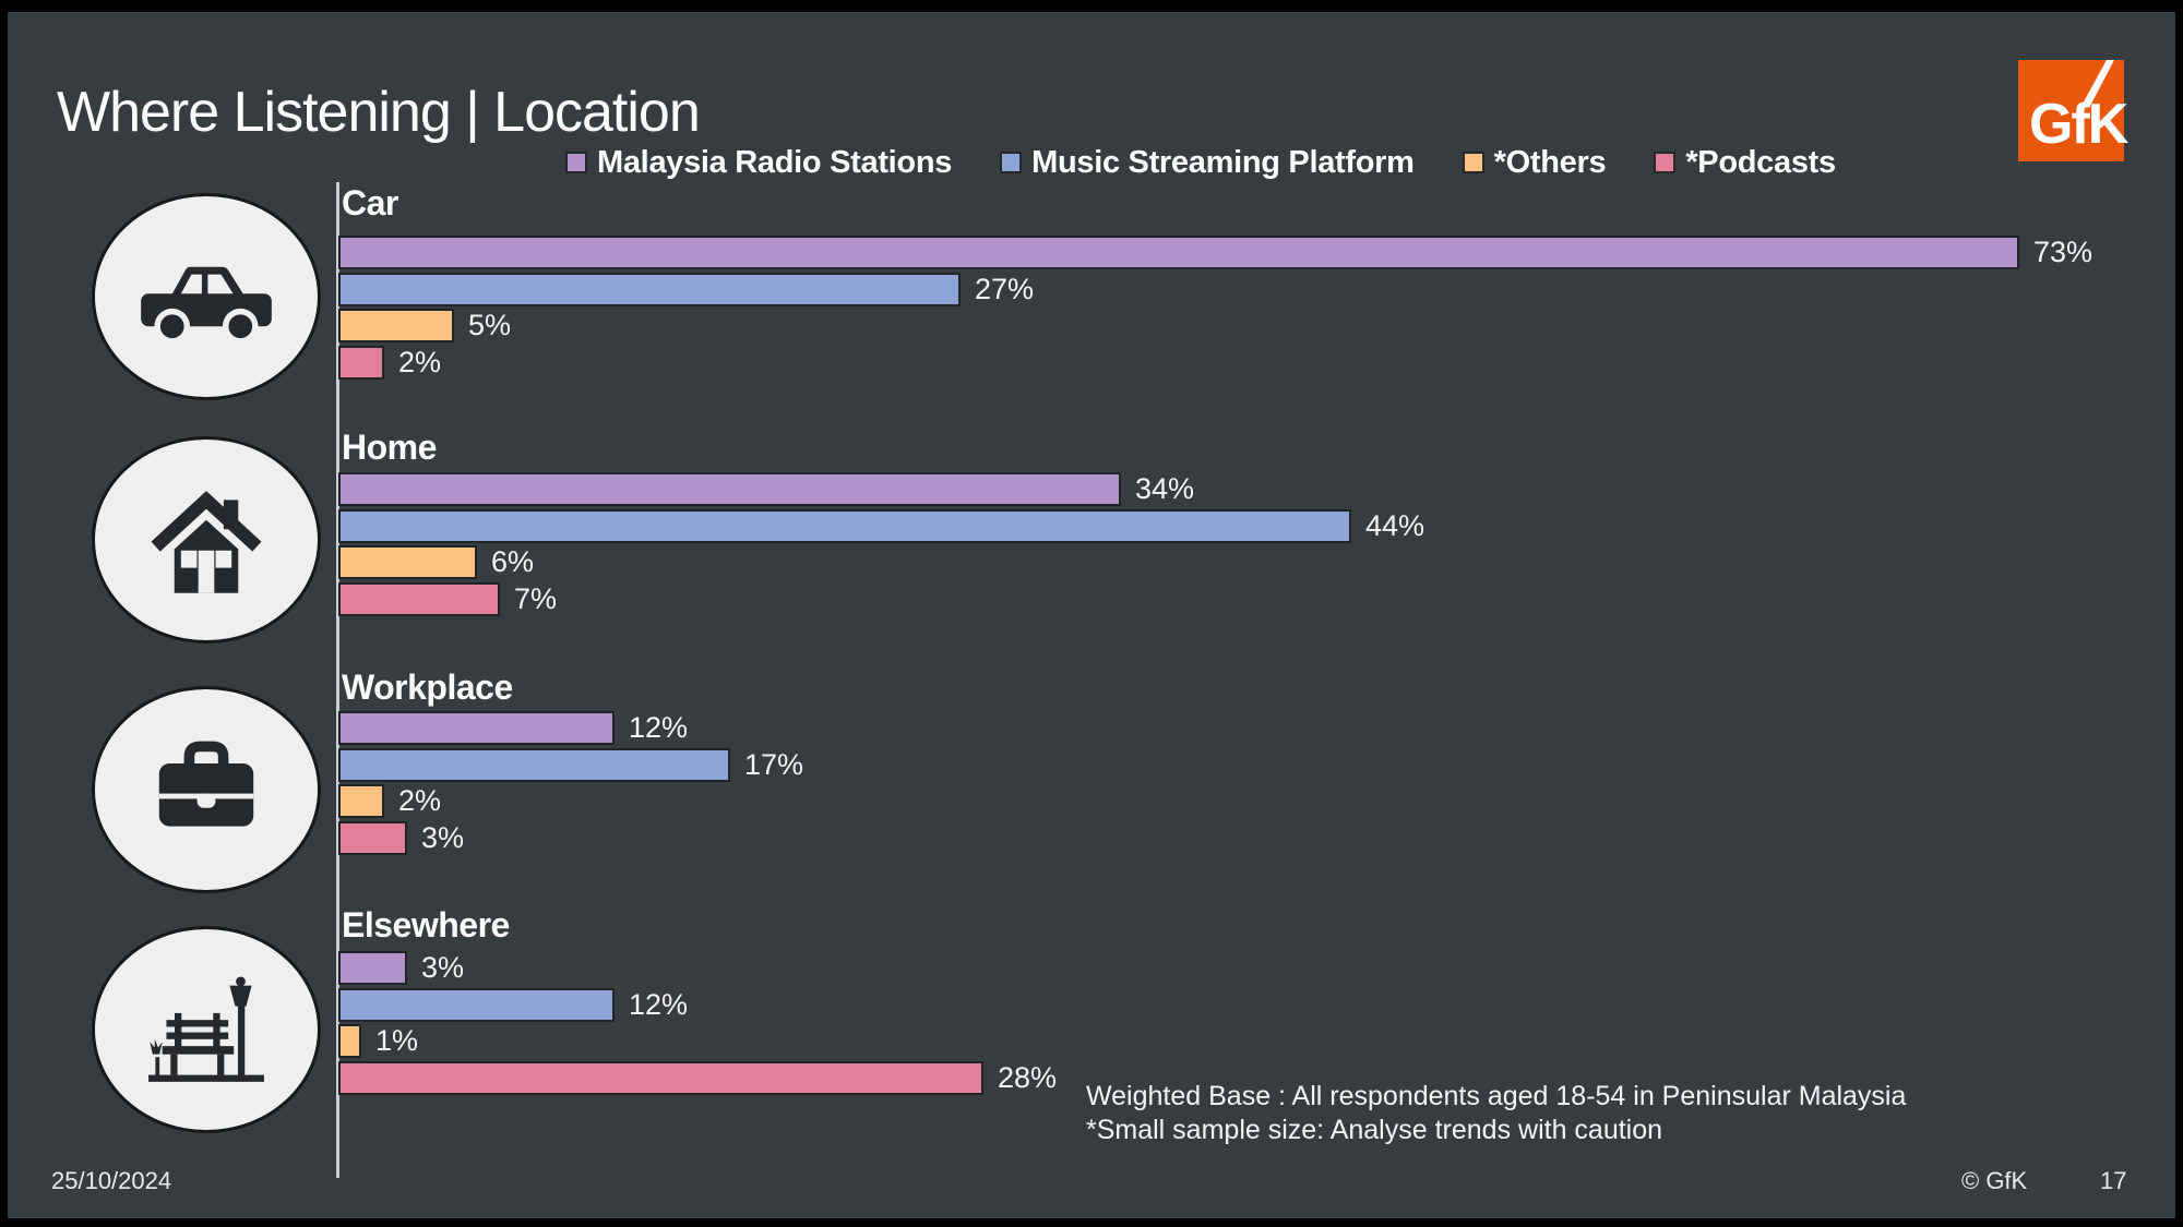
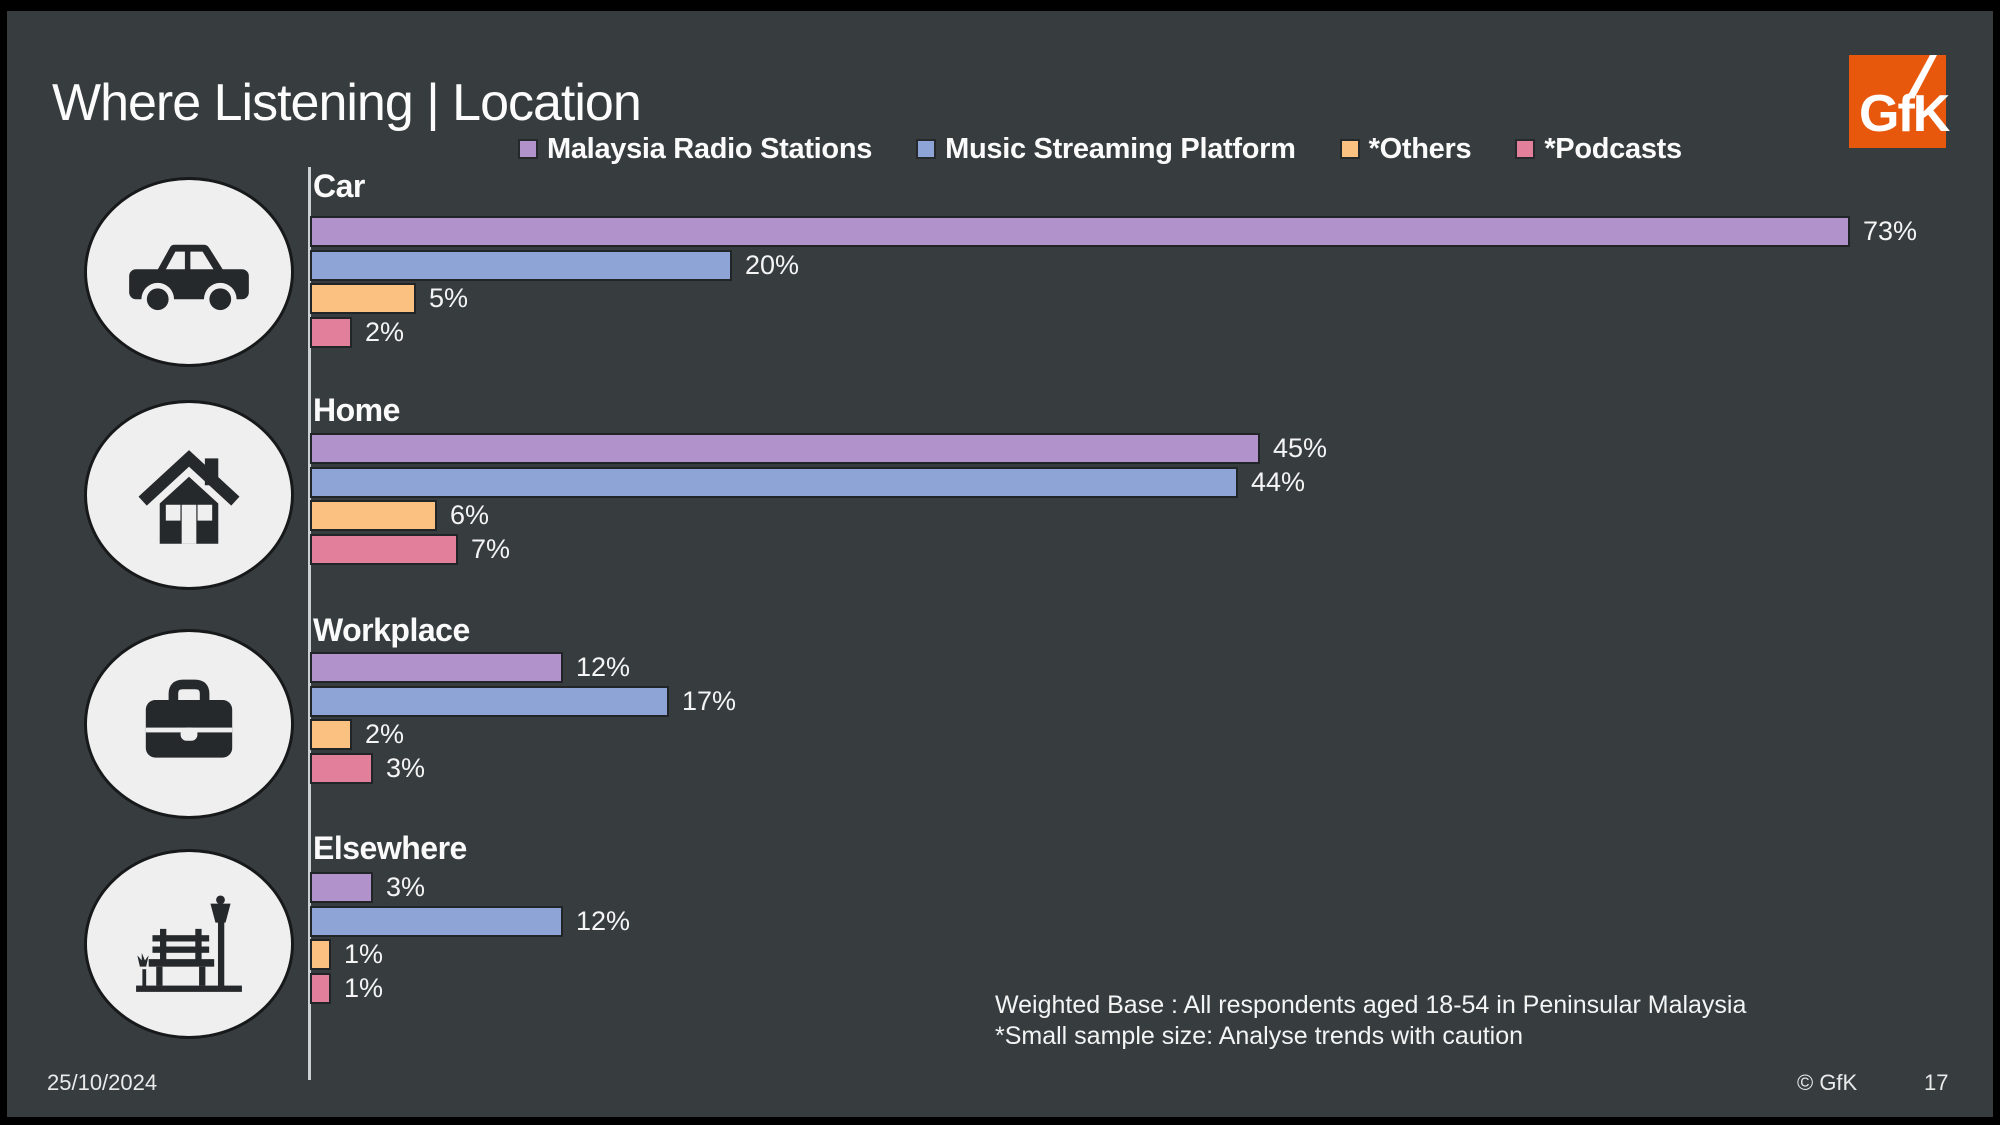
Music Streaming Platform/Car: 27% -> 20%
Malaysia Radio Stations/Home: 34% -> 45%
*Podcasts/Elsewhere: 28% -> 1%
